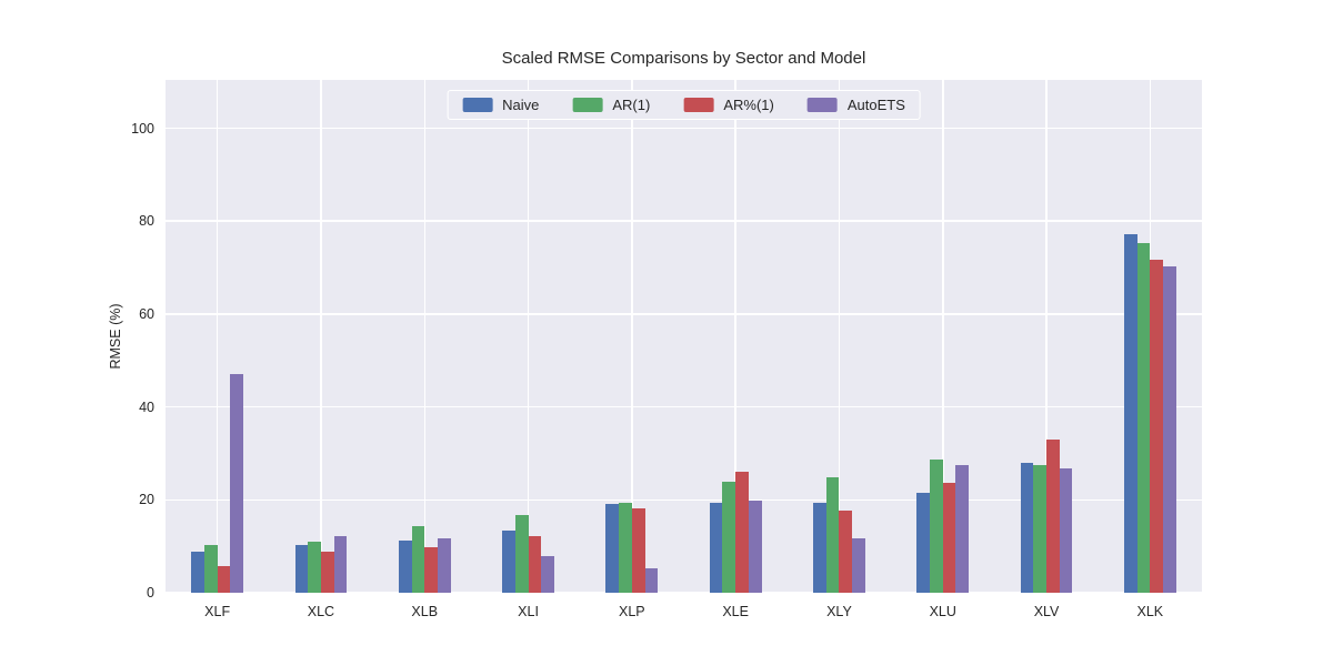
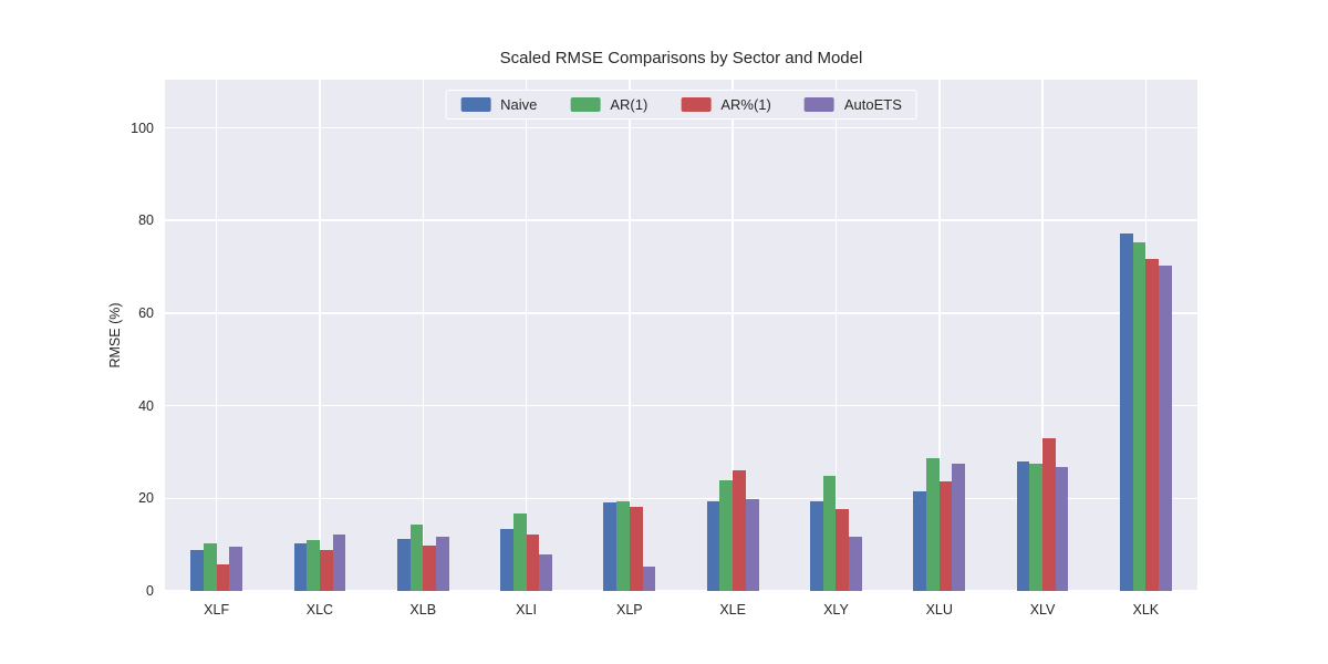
AutoETS/XLF: 47 -> 10
